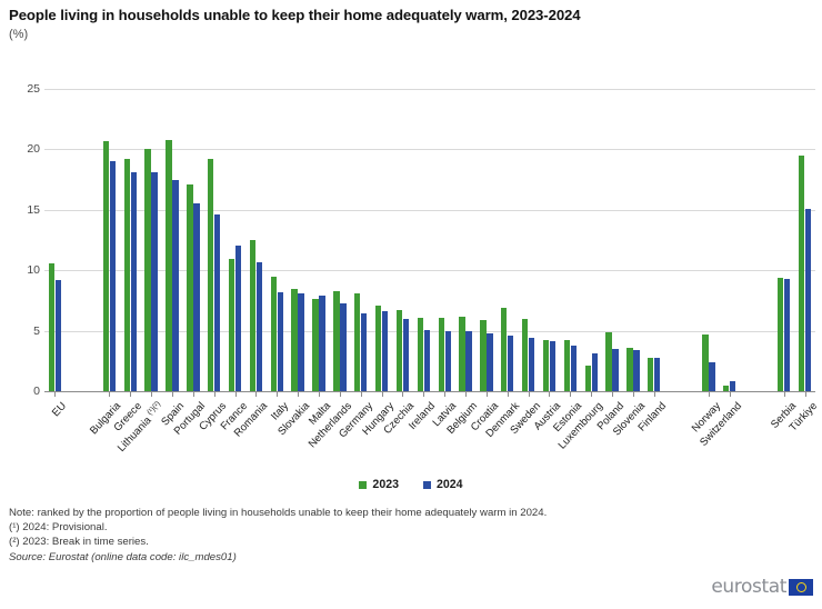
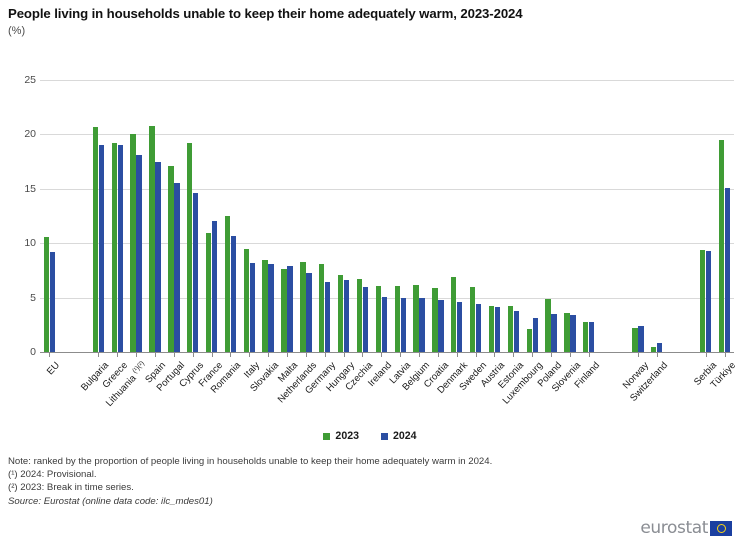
2024/Greece: 18.1 -> 19.0
2023/Norway: 4.7 -> 2.2
